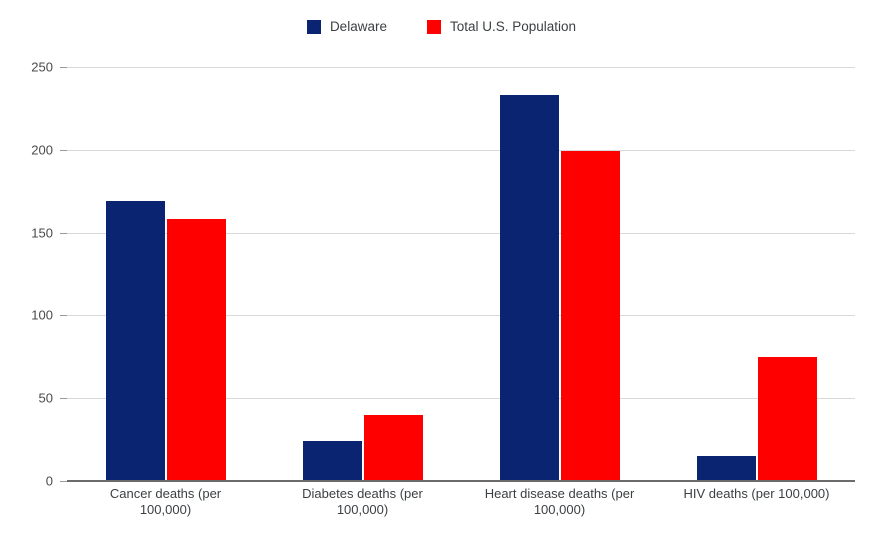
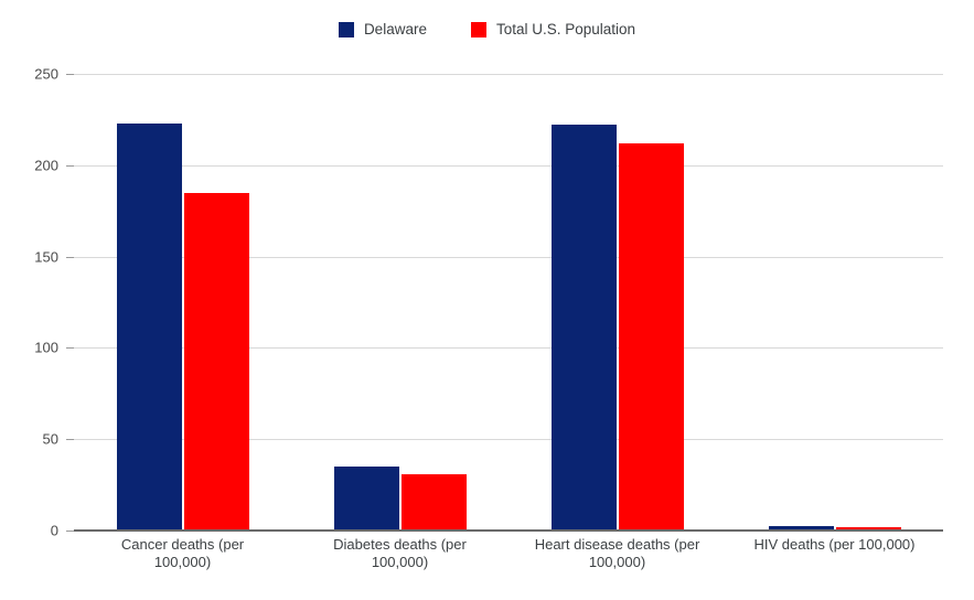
Delaware/Cancer deaths (per 100,000): 169 -> 223
Total U.S. Population/Cancer deaths (per 100,000): 158 -> 185
Delaware/Diabetes deaths (per 100,000): 24 -> 35
Total U.S. Population/Diabetes deaths (per 100,000): 40 -> 31
Delaware/Heart disease deaths (per 100,000): 233 -> 222
Total U.S. Population/Heart disease deaths (per 100,000): 199 -> 212
Delaware/HIV deaths (per 100,000): 15 -> 2
Total U.S. Population/HIV deaths (per 100,000): 75 -> 2
